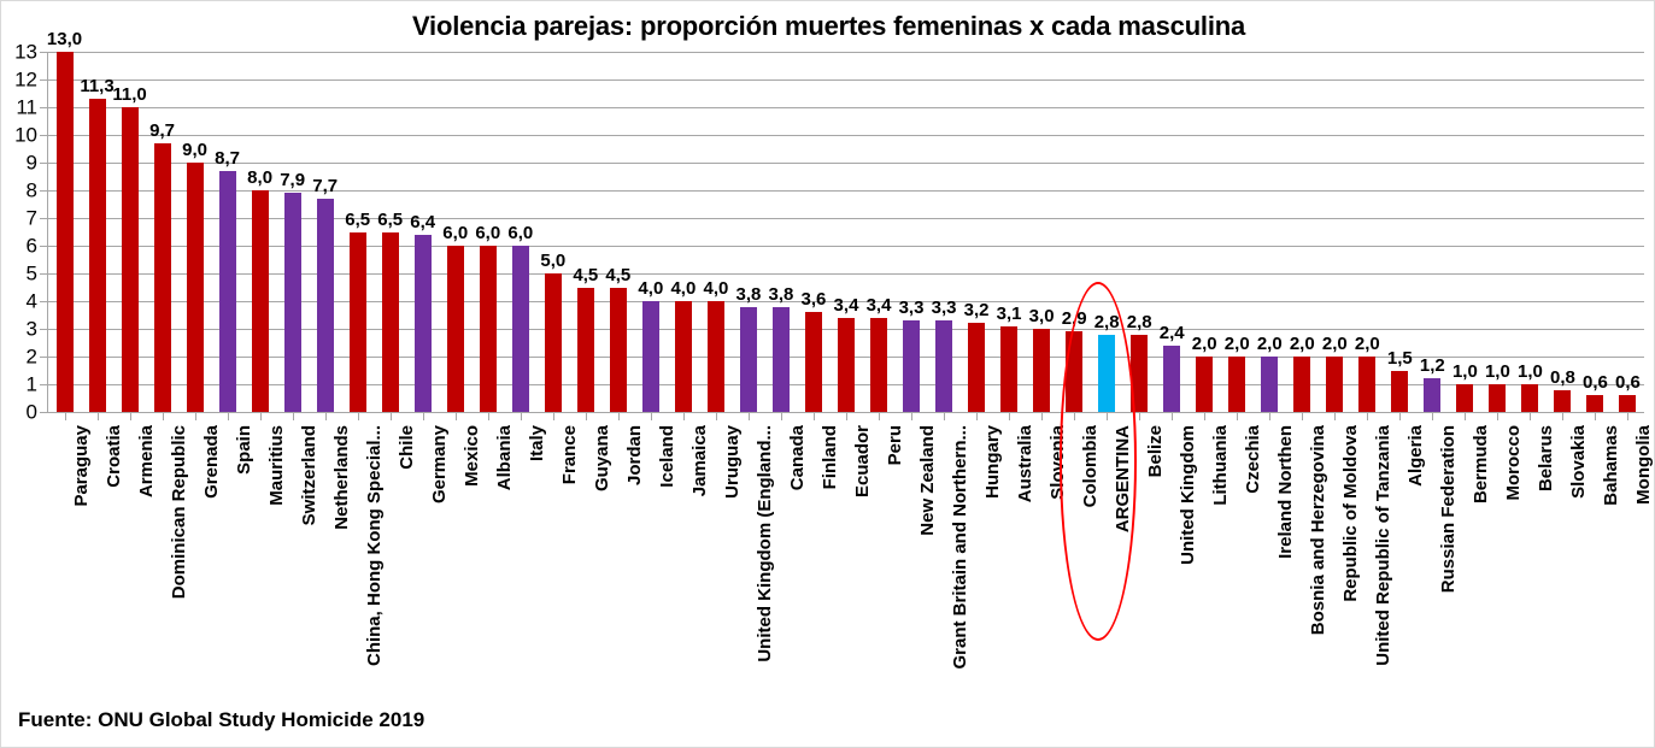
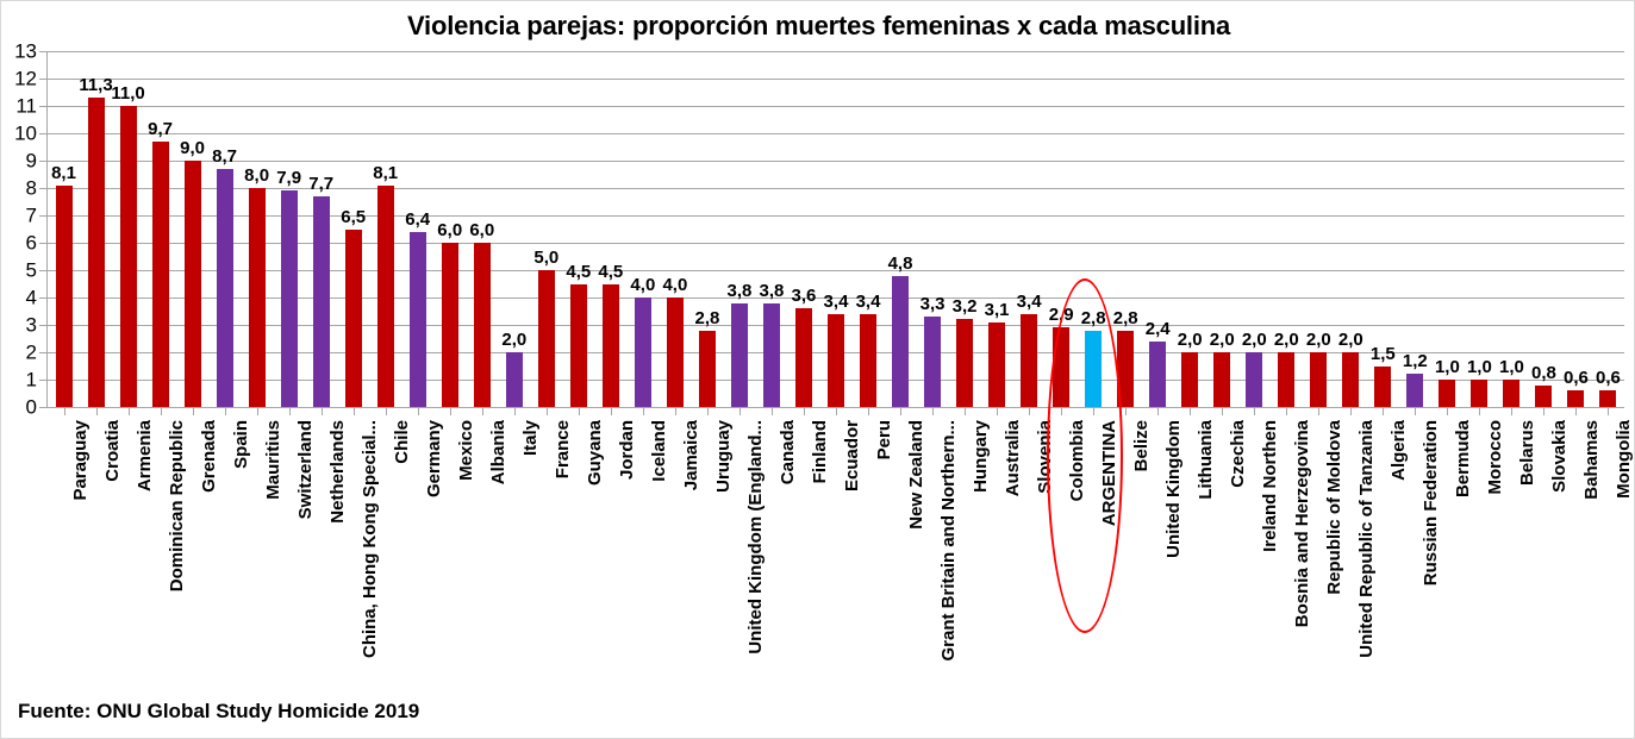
Paraguay: 13,0 -> 8,1
Chile: 6,5 -> 8,1
Italy: 6,0 -> 2,0
Uruguay: 4,0 -> 2,8
New Zealand: 3,3 -> 4,8
Slovenia: 3,0 -> 3,4
